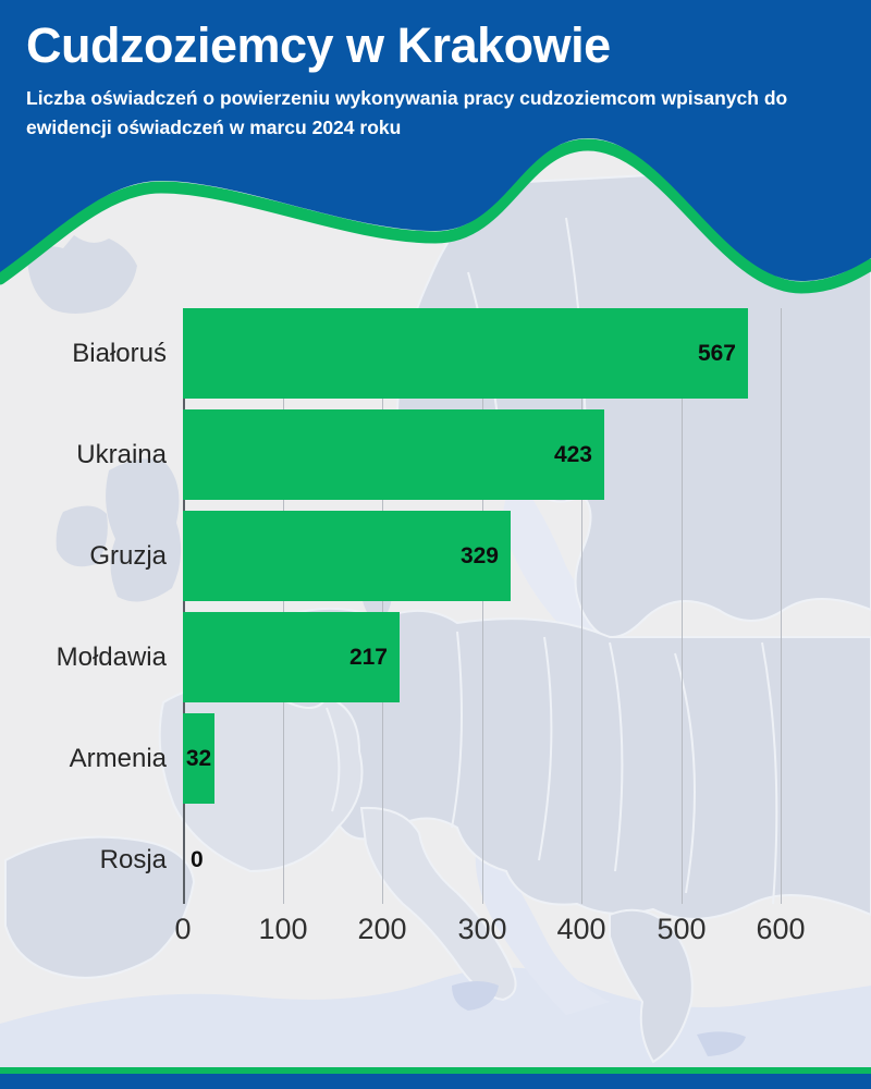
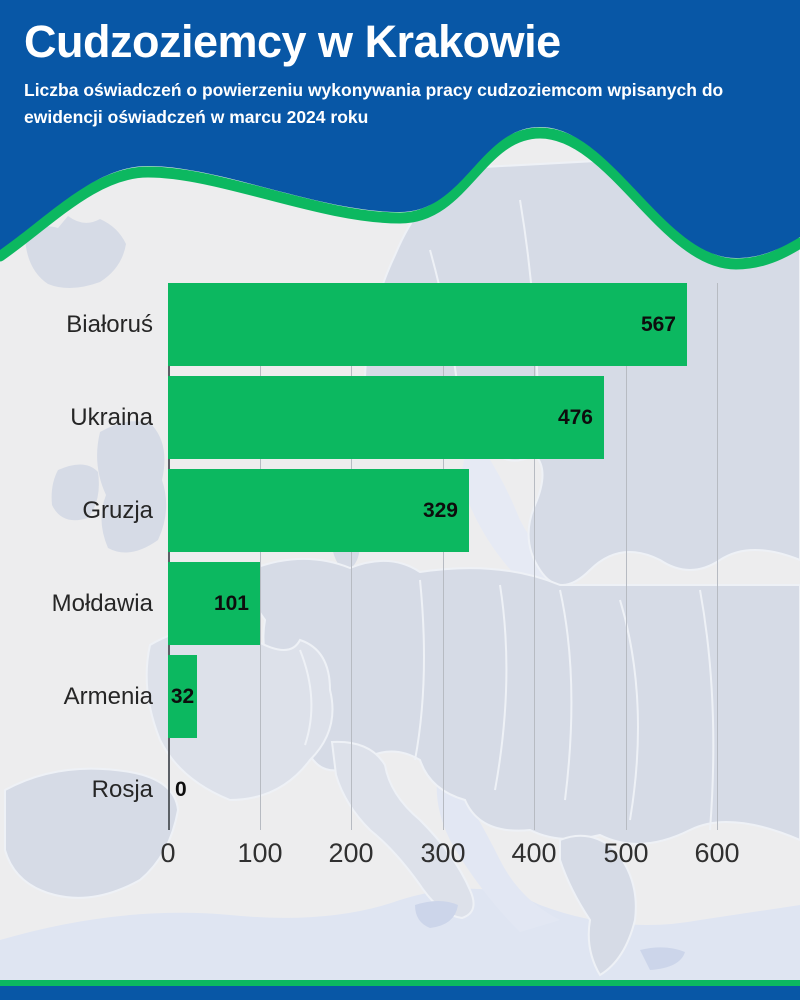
Ukraina: 423 -> 476
Mołdawia: 217 -> 101
